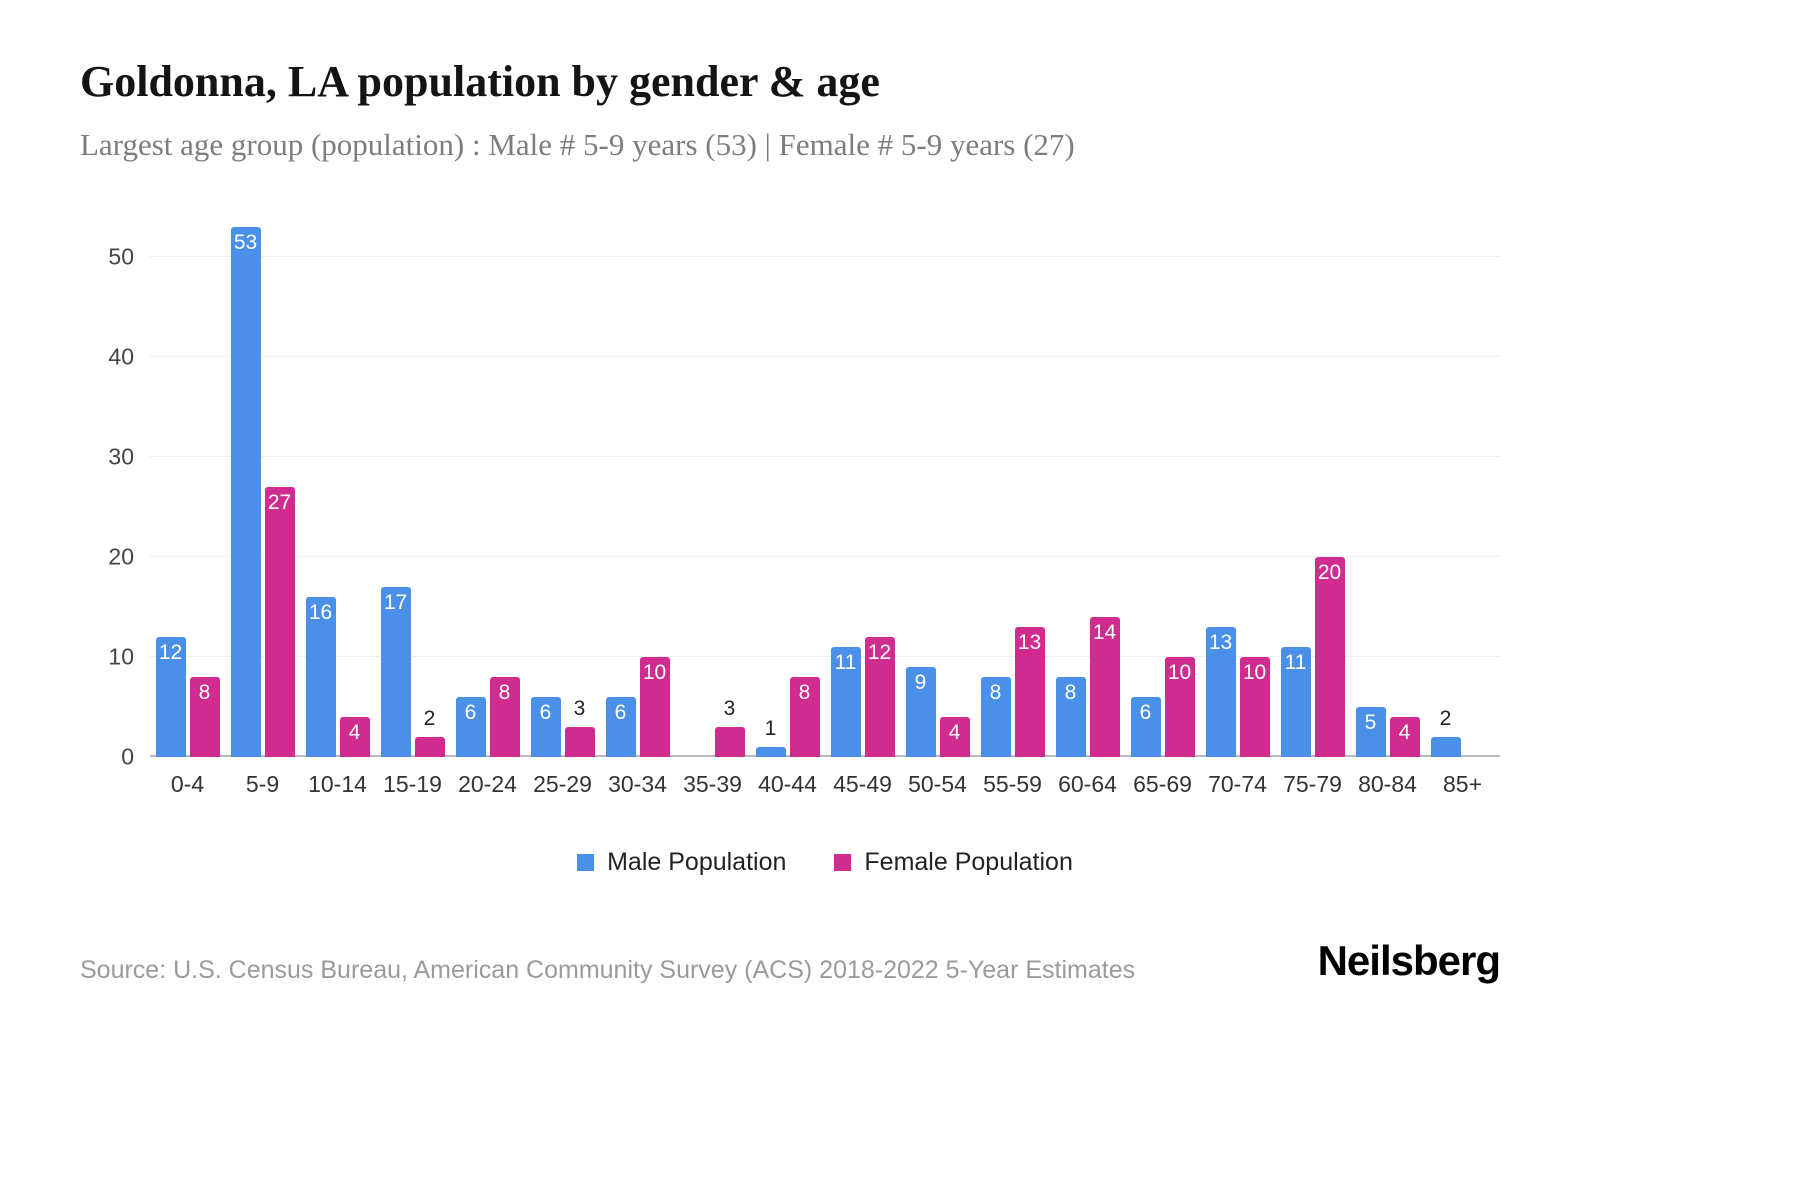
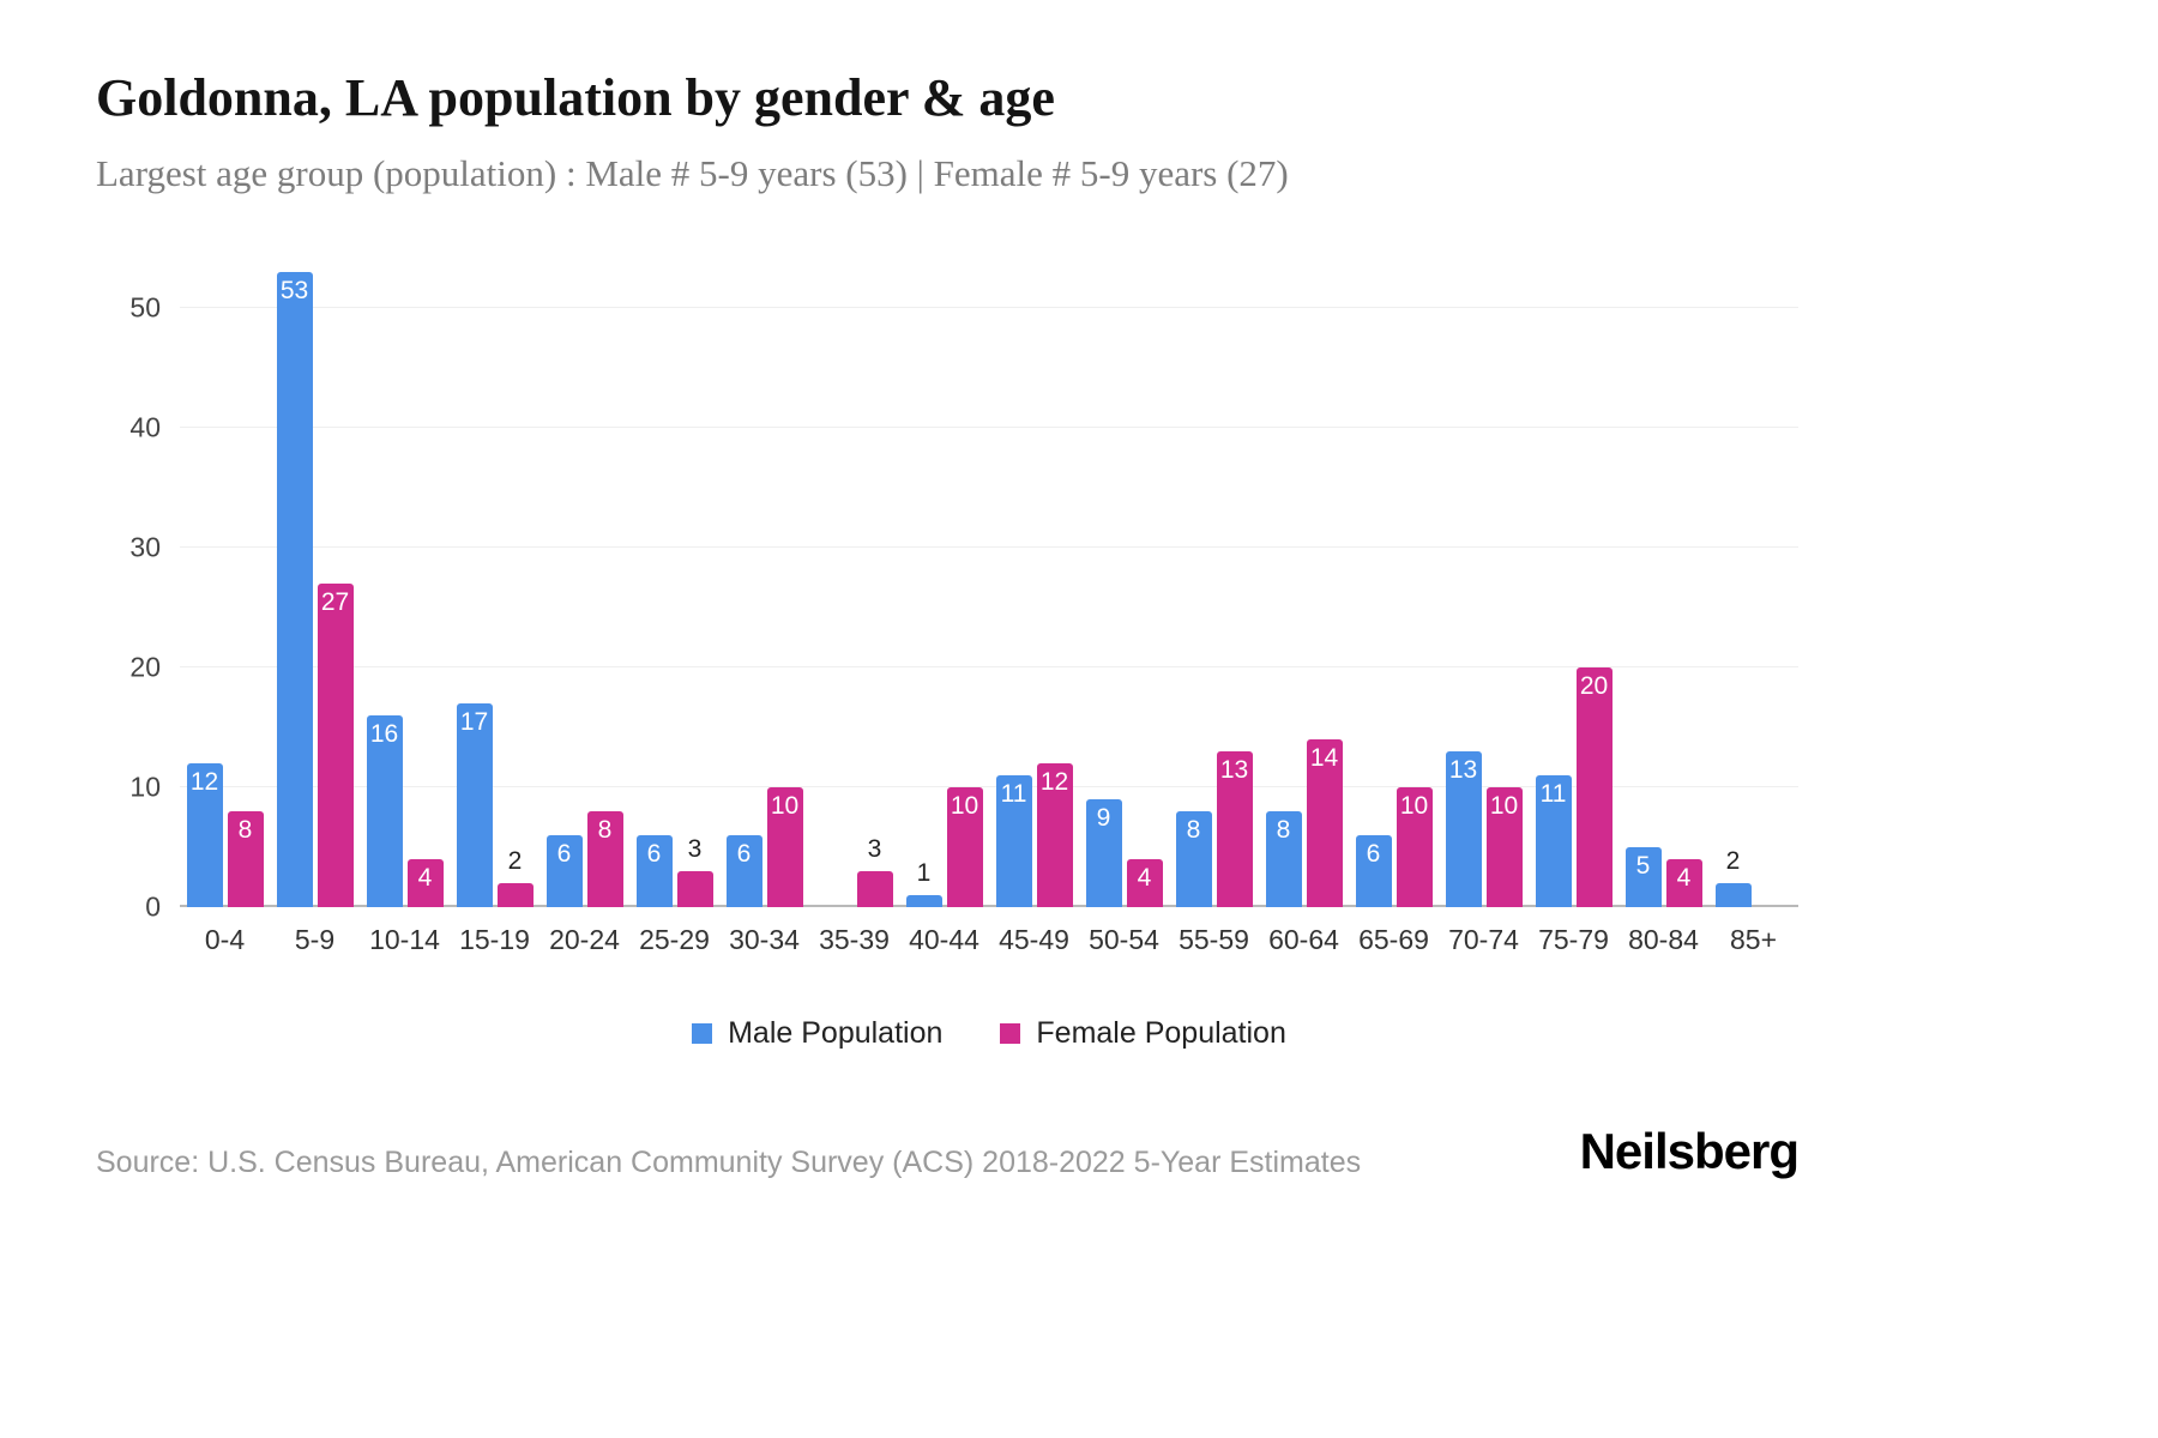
Female Population/40-44: 8 -> 10
